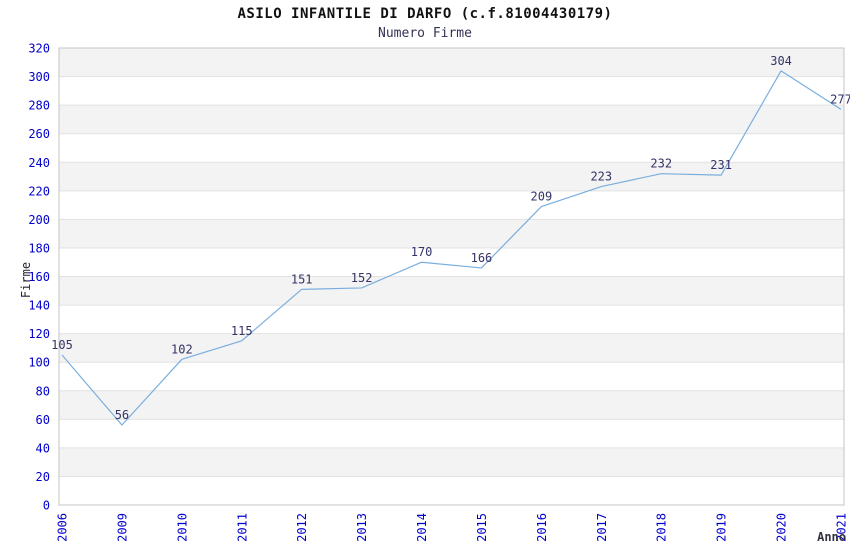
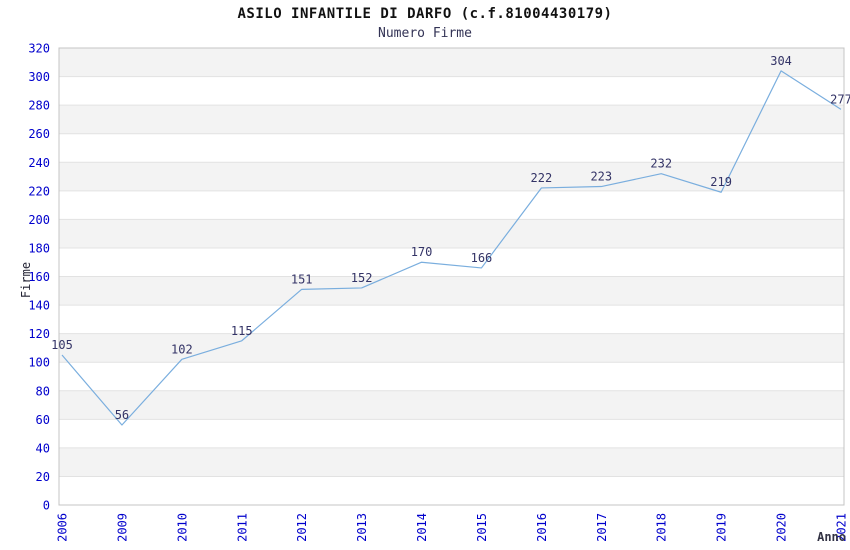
2016: 209 -> 222
2019: 231 -> 219
